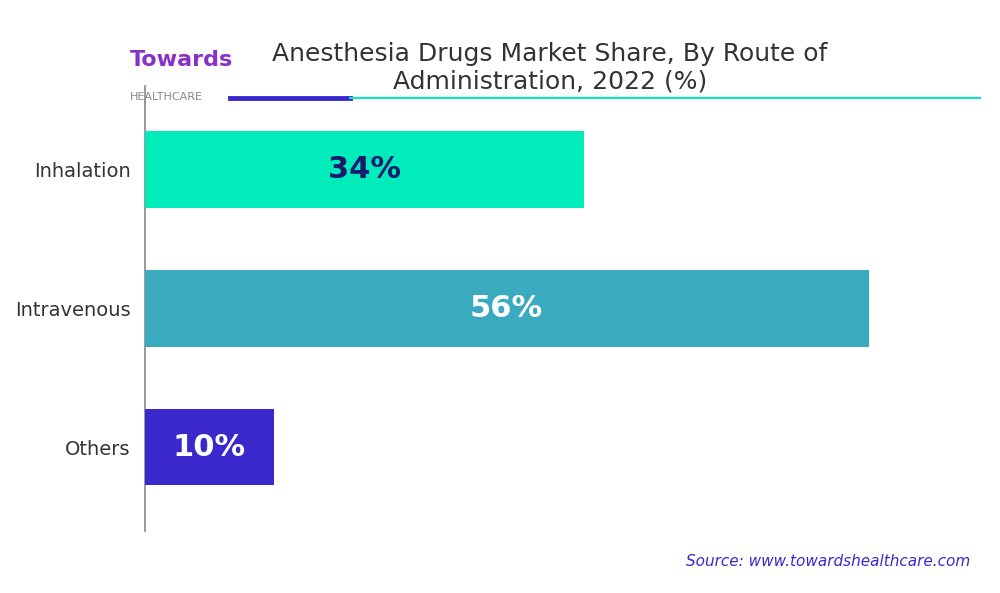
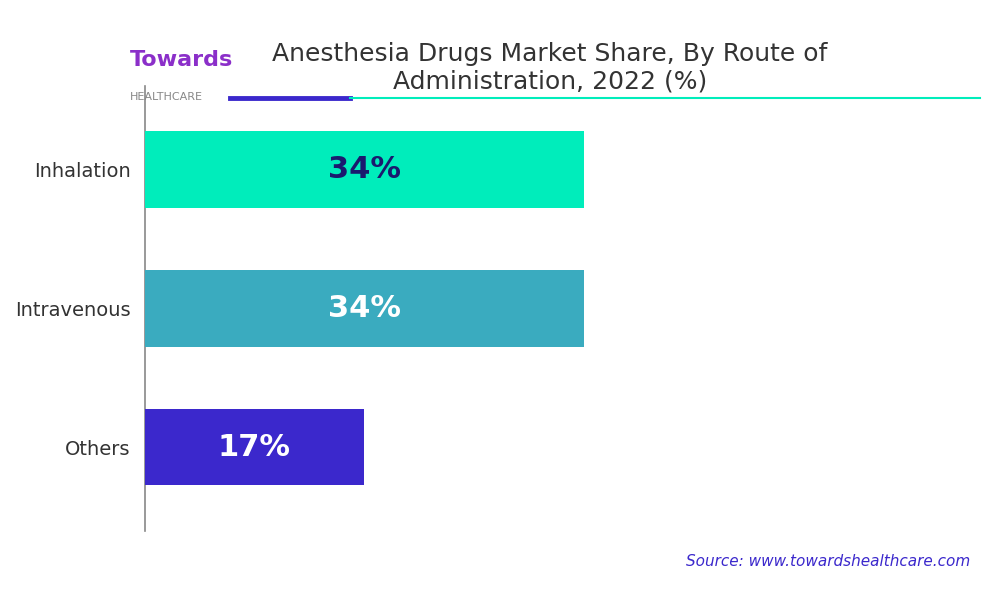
Intravenous: 56% -> 34%
Others: 10% -> 17%
